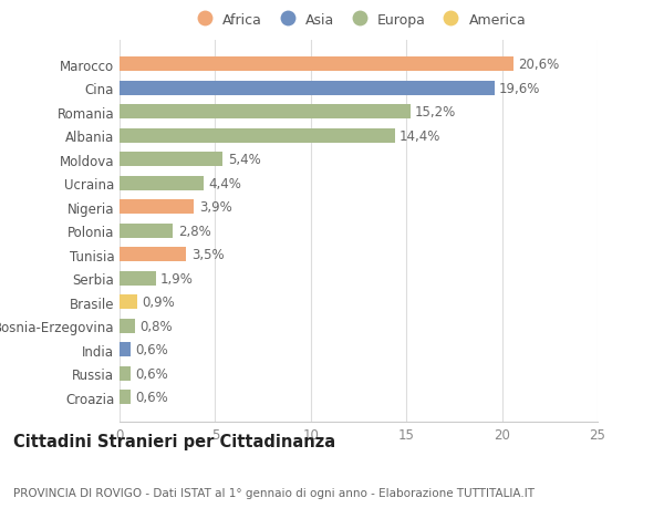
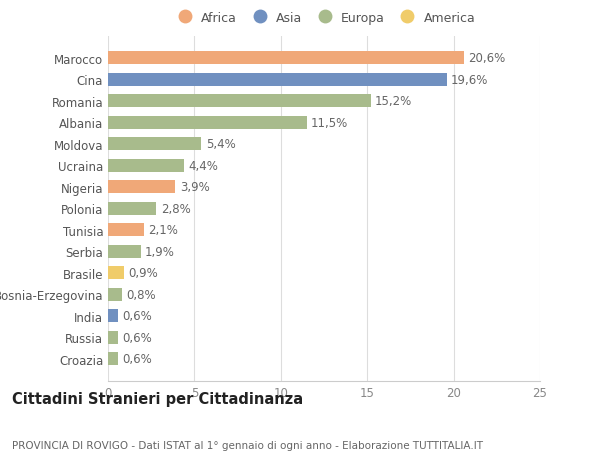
Albania: 14,4% -> 11,5%
Tunisia: 3,5% -> 2,1%
